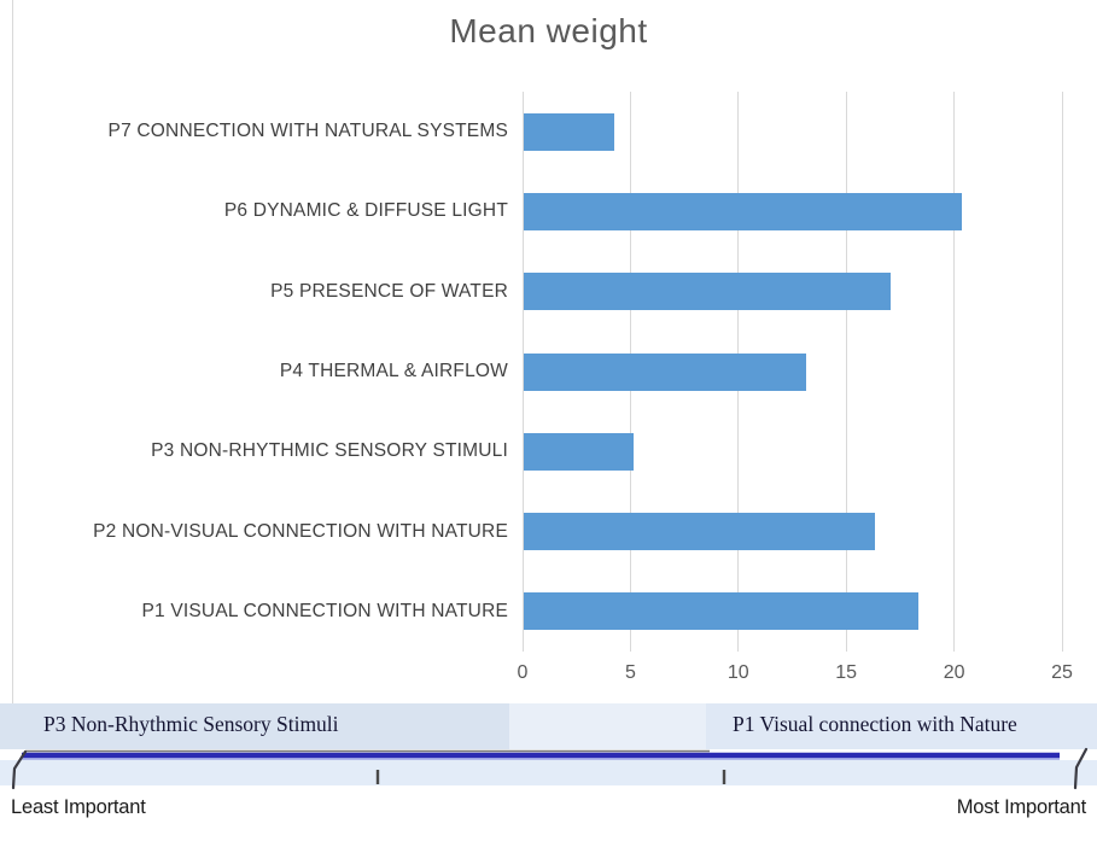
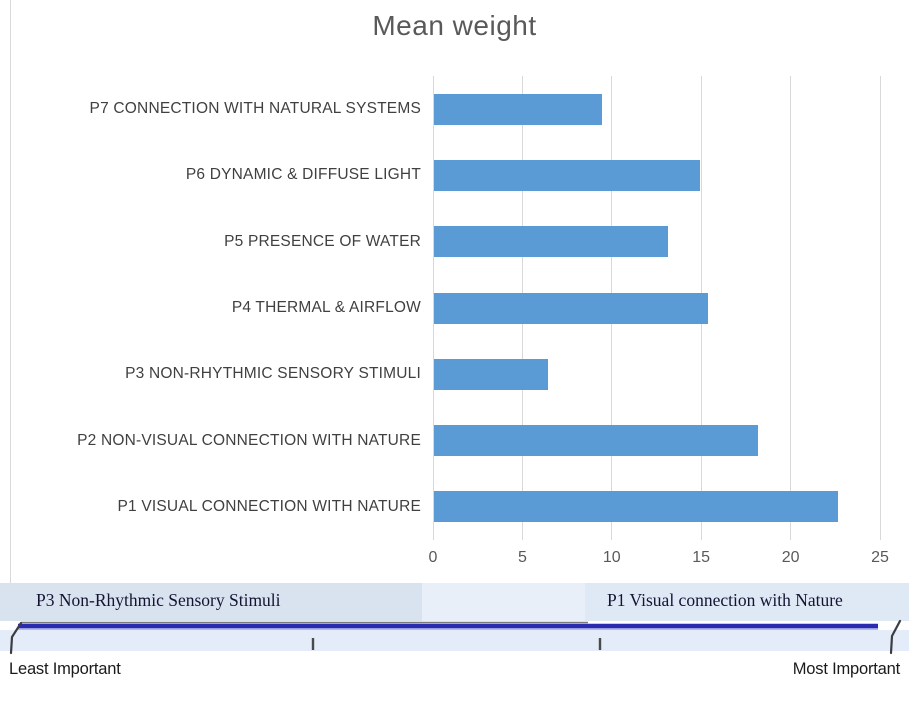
P7 CONNECTION WITH NATURAL SYSTEMS: 4.2 -> 9.4
P6 DYNAMIC & DIFFUSE LIGHT: 20.3 -> 14.9
P5 PRESENCE OF WATER: 17.0 -> 13.1
P4 THERMAL & AIRFLOW: 13.1 -> 15.3
P3 NON-RHYTHMIC SENSORY STIMULI: 5.1 -> 6.4
P2 NON-VISUAL CONNECTION WITH NATURE: 16.3 -> 18.1
P1 VISUAL CONNECTION WITH NATURE: 18.3 -> 22.6
